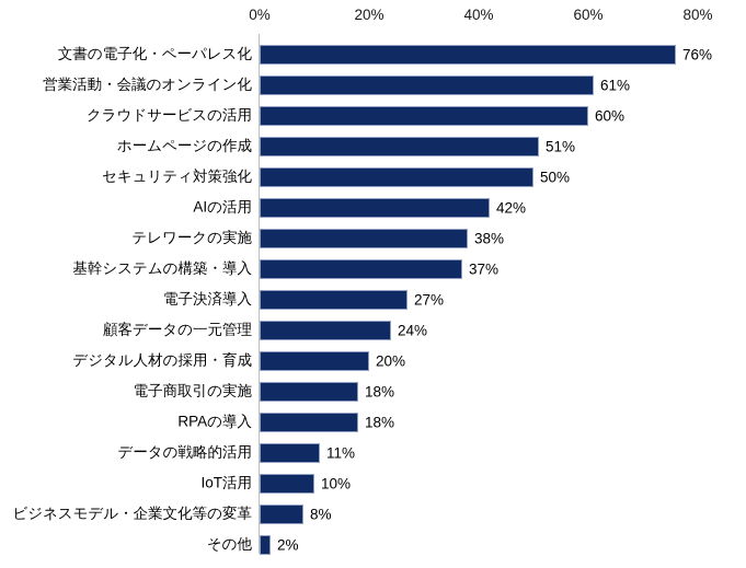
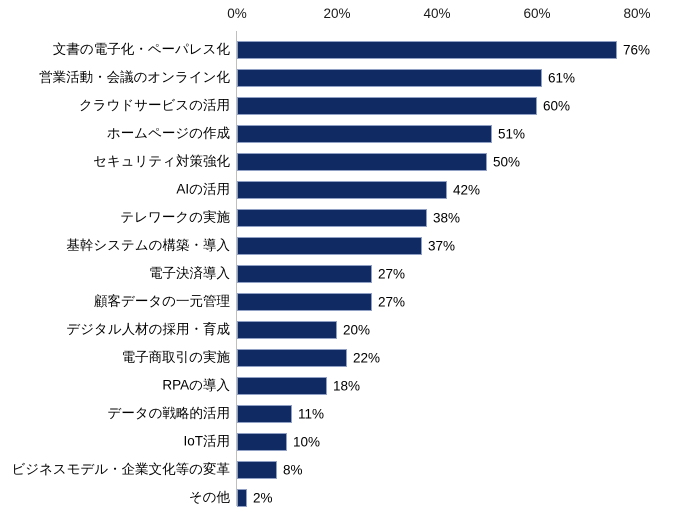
顧客データの一元管理: 24% -> 27%
電子商取引の実施: 18% -> 22%
